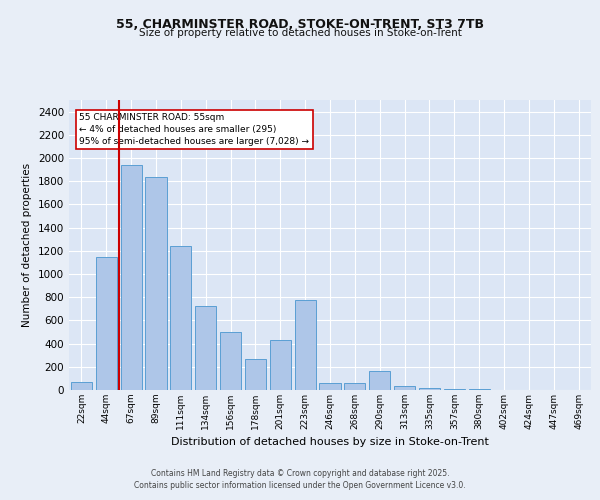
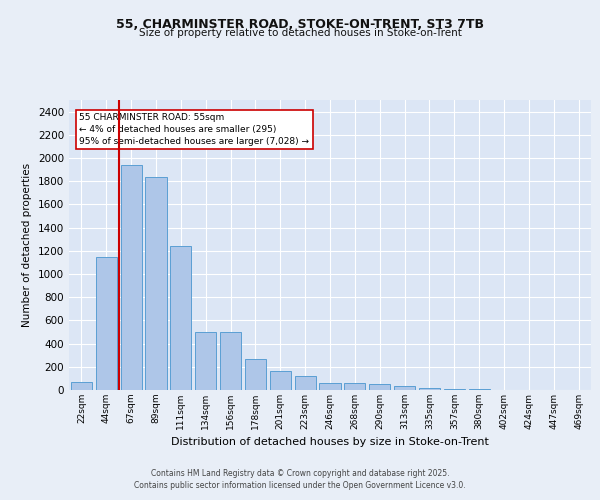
134sqm: 720 -> 500
201sqm: 430 -> 160
223sqm: 780 -> 120
290sqm: 160 -> 50
